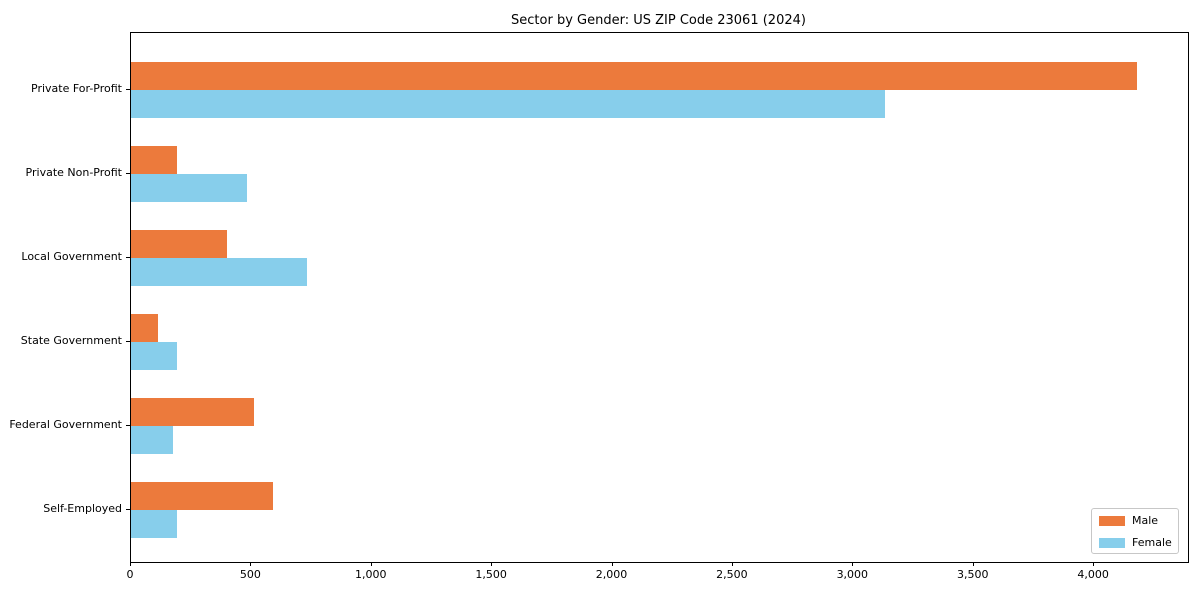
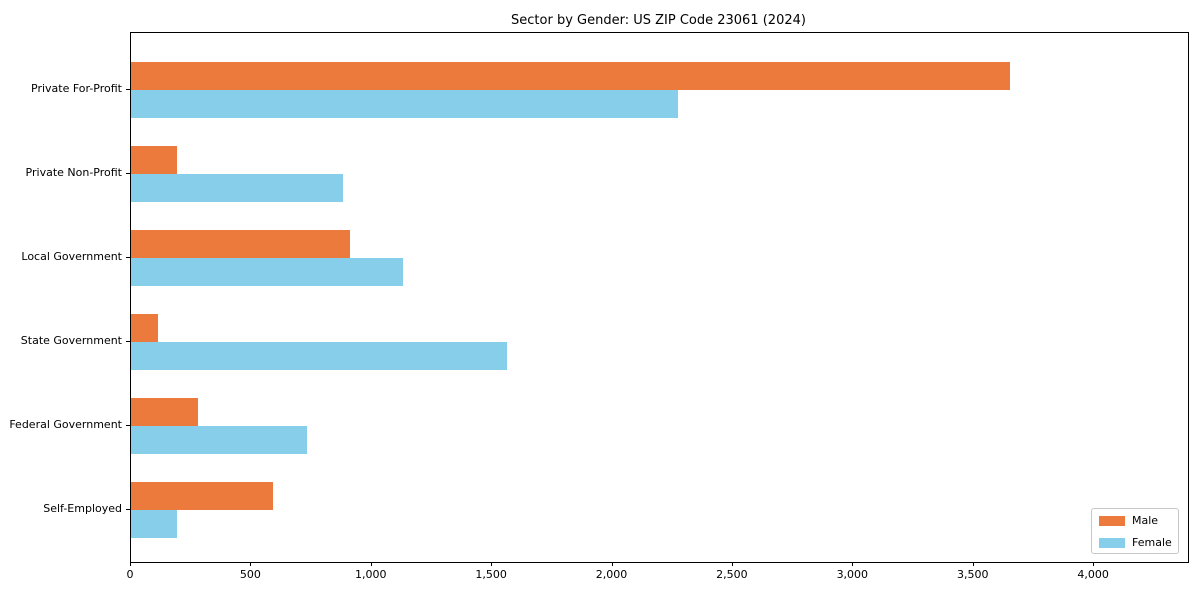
Male/Private For-Profit: 4180 -> 3650
Female/Private For-Profit: 3130 -> 2270
Female/Private Non-Profit: 480 -> 880
Male/Local Government: 400 -> 910
Female/Local Government: 730 -> 1130
Female/State Government: 190 -> 1560
Male/Federal Government: 510 -> 280
Female/Federal Government: 180 -> 730
